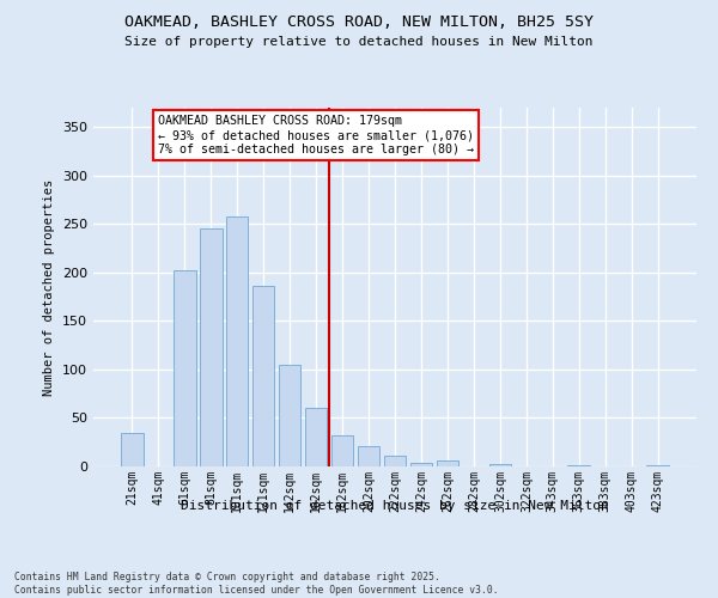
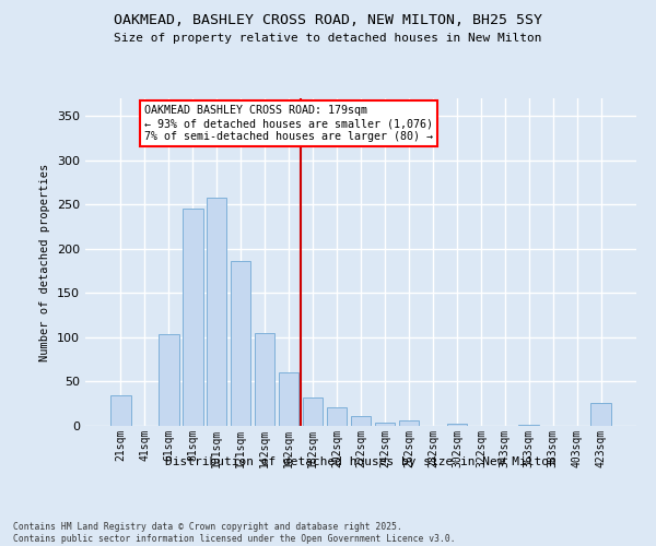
61sqm: 202 -> 104
423sqm: 1 -> 26
